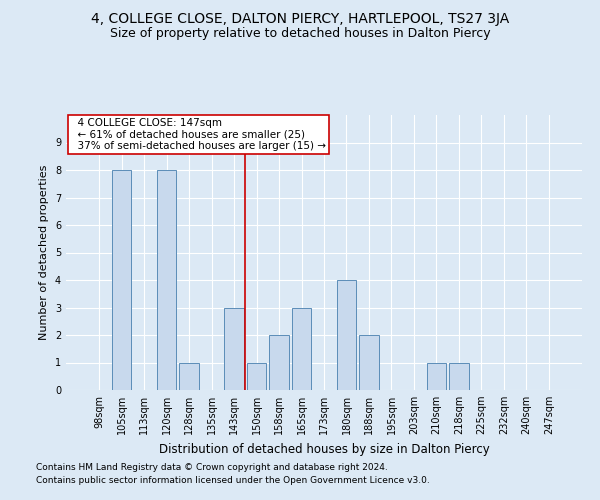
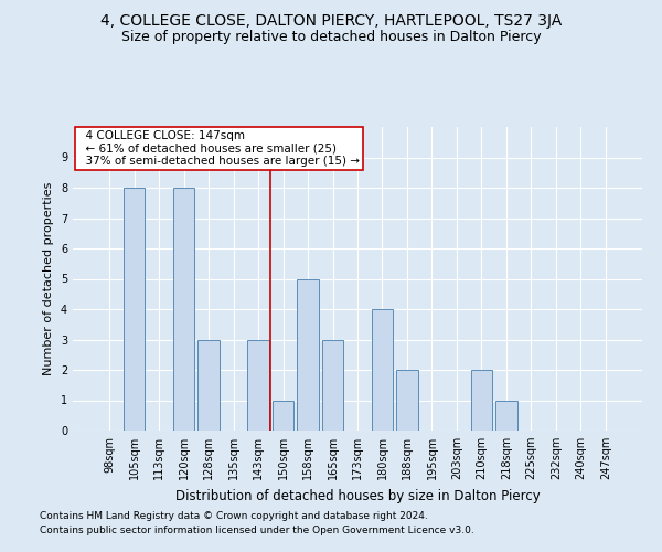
128sqm: 1 -> 3
158sqm: 2 -> 5
210sqm: 1 -> 2
